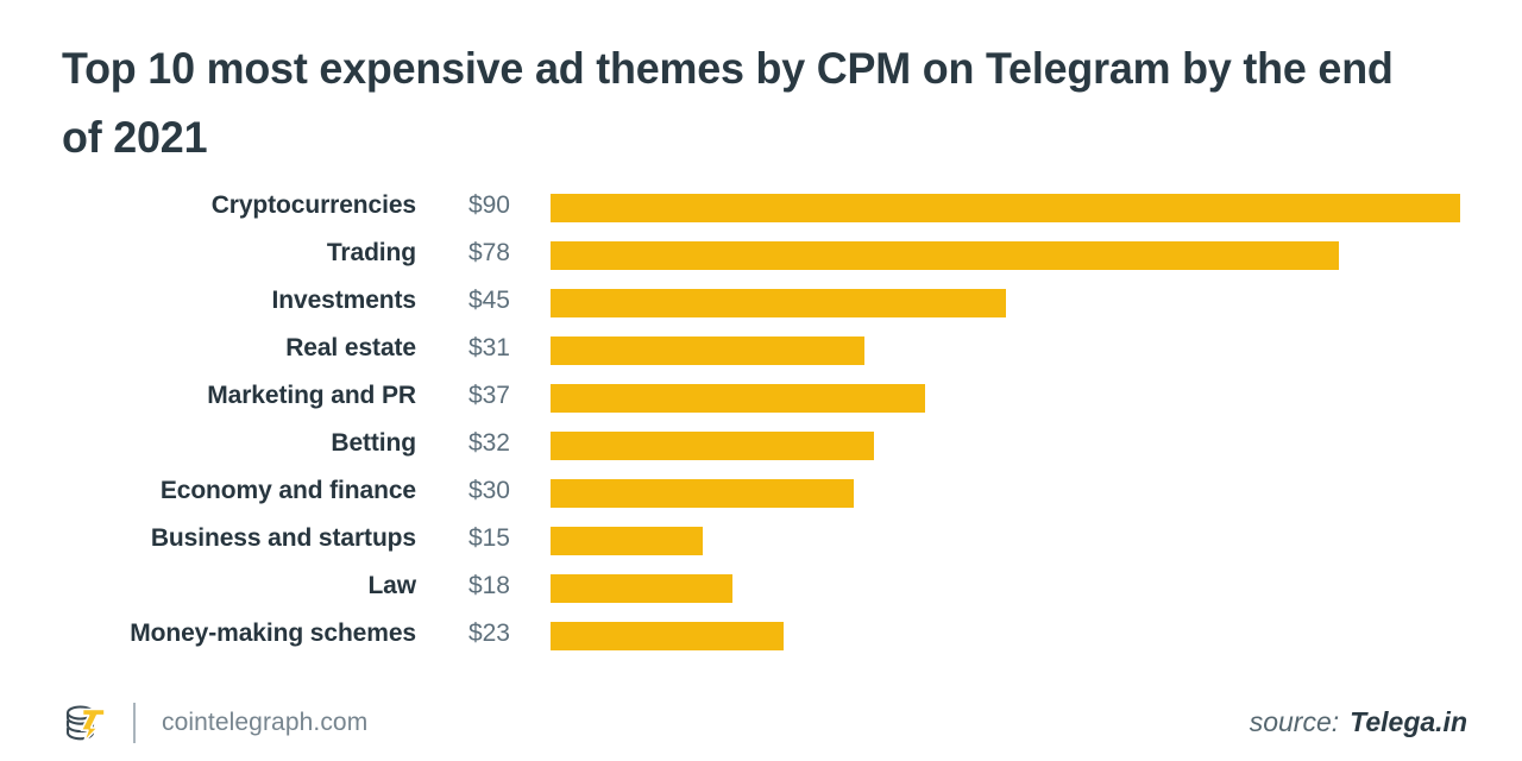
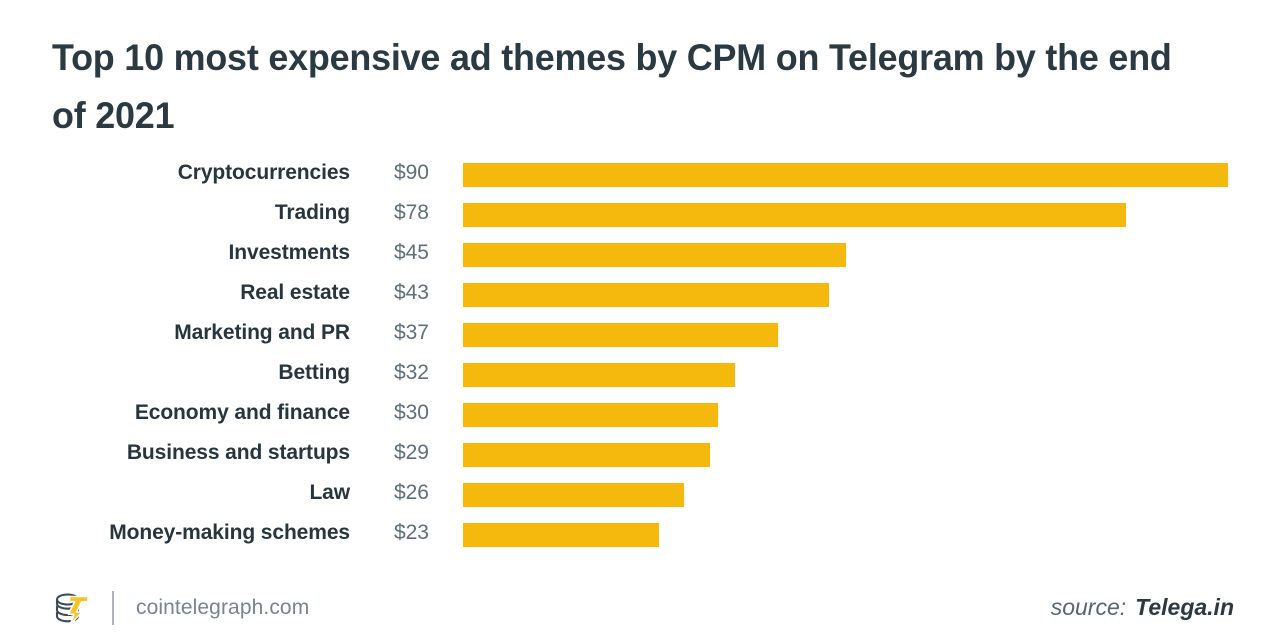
Real estate: $31 -> $43
Business and startups: $15 -> $29
Law: $18 -> $26
